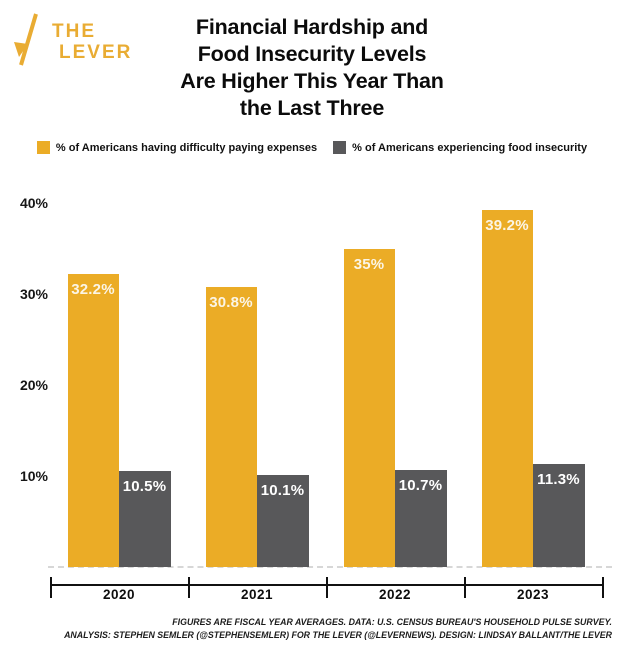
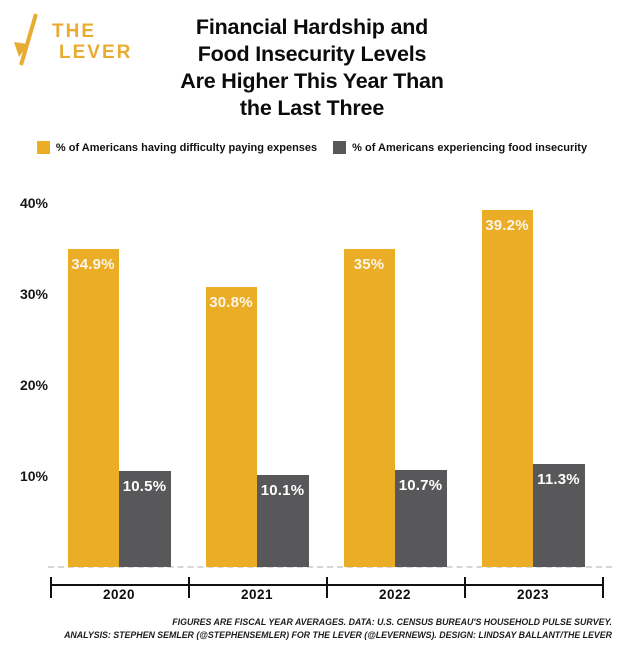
% of Americans having difficulty paying expenses/2020: 32.2% -> 34.9%
